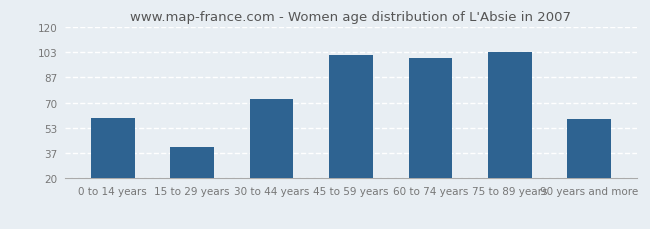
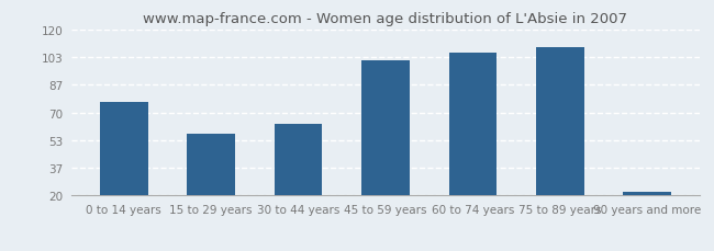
0 to 14 years: 60 -> 76
15 to 29 years: 41 -> 57
30 to 44 years: 72 -> 63
60 to 74 years: 99 -> 106
75 to 89 years: 103 -> 109
90 years and more: 59 -> 22
